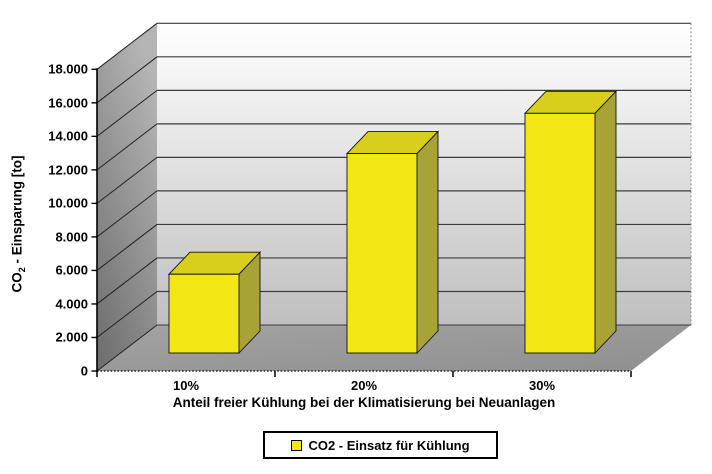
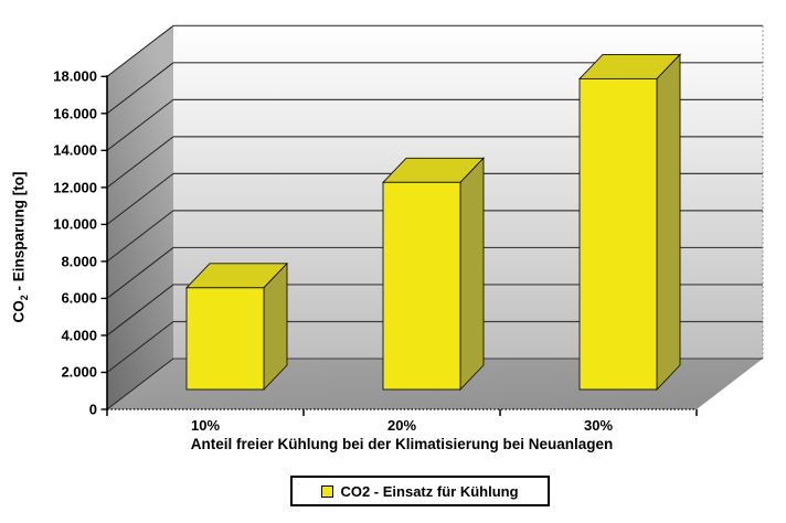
10%: 4700 -> 5500
20%: 11900 -> 11200
30%: 14300 -> 16800
